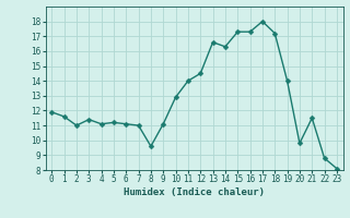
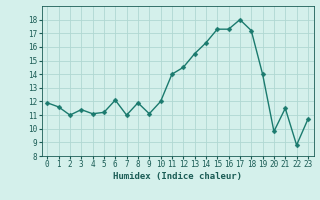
6: 11.1 -> 12.1
8: 9.6 -> 11.9
10: 12.9 -> 12.0
13: 16.6 -> 15.5
23: 8.1 -> 10.7
